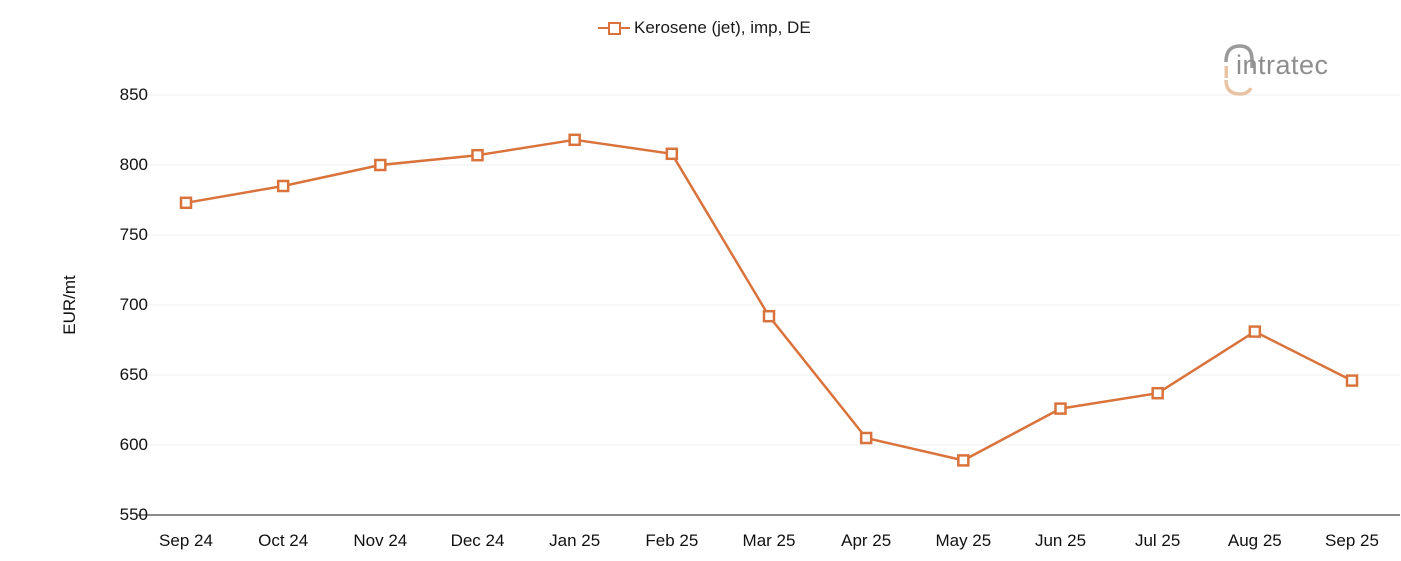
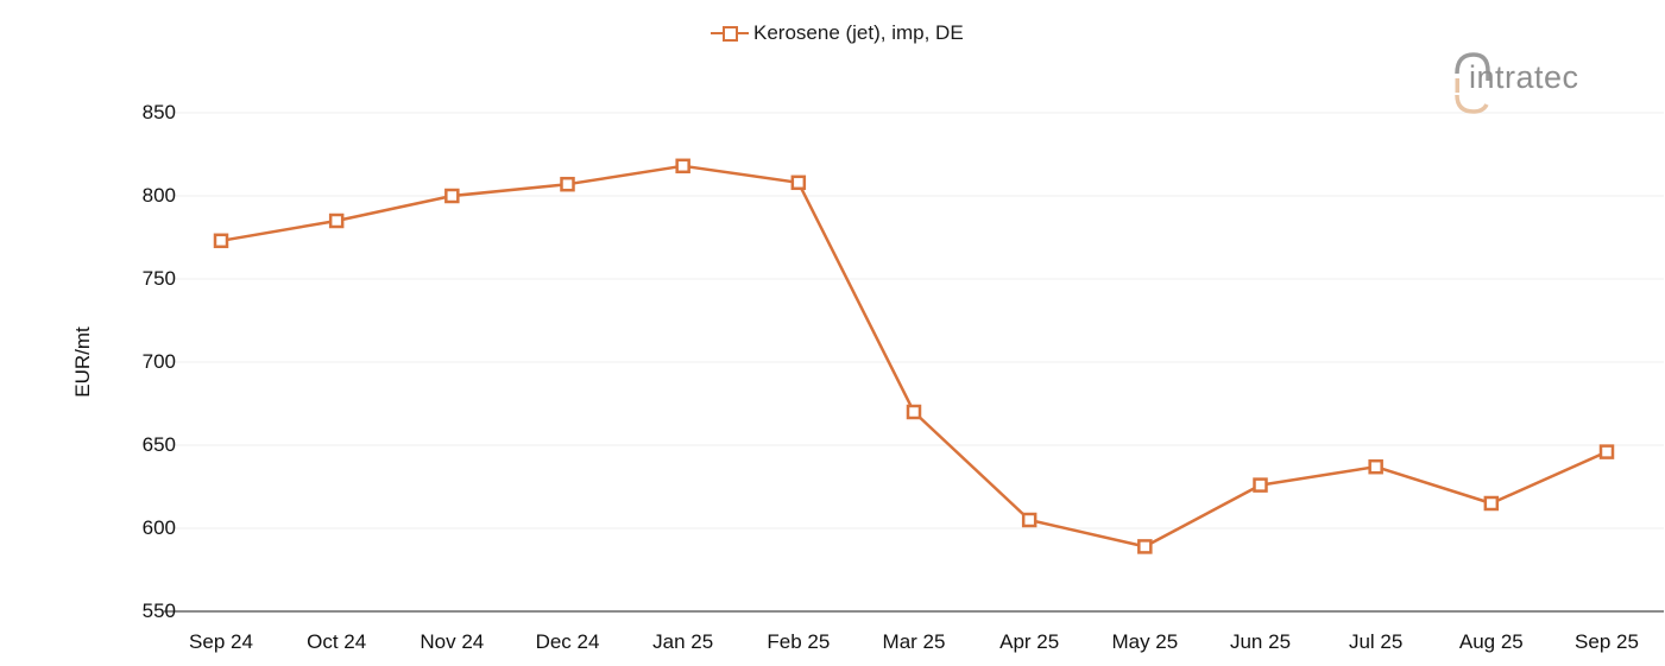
Mar 25: 692 -> 670
Aug 25: 681 -> 615
